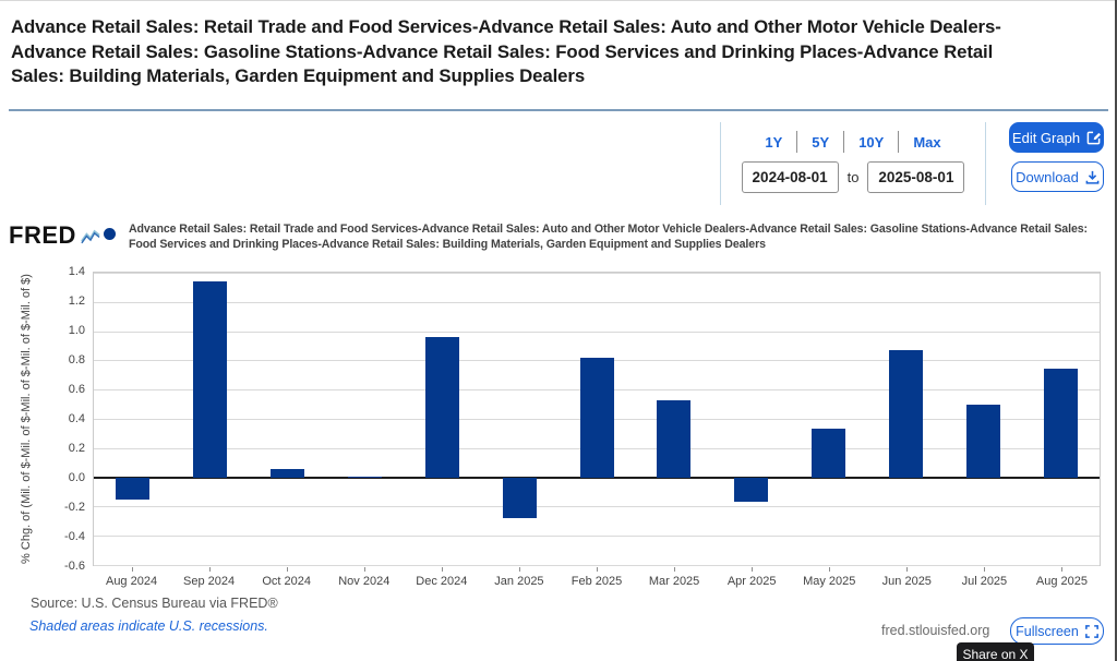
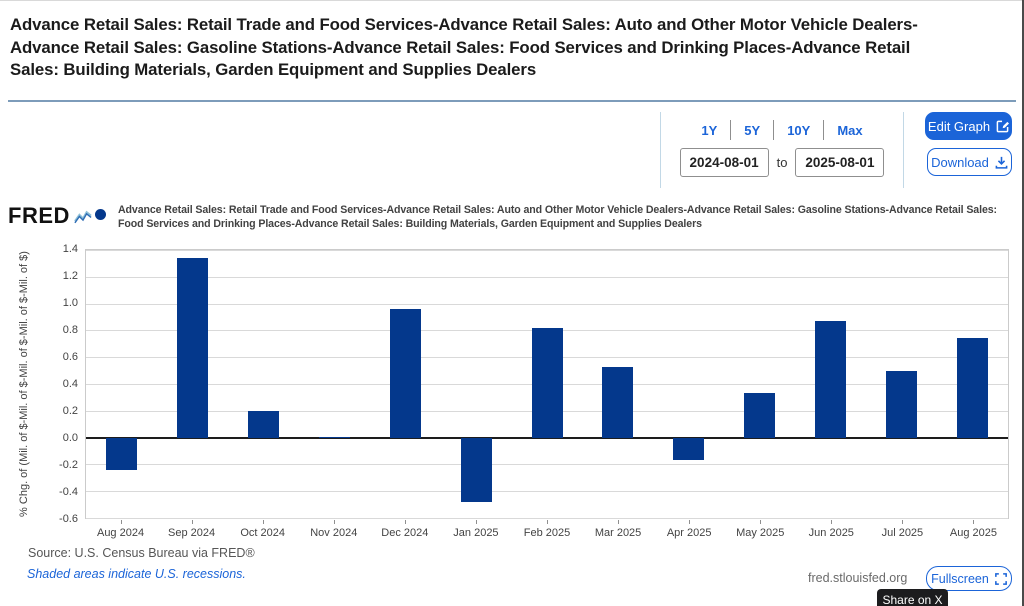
Aug 2024: -0.15 -> -0.24
Oct 2024: 0.06 -> 0.20
Jan 2025: -0.28 -> -0.48
